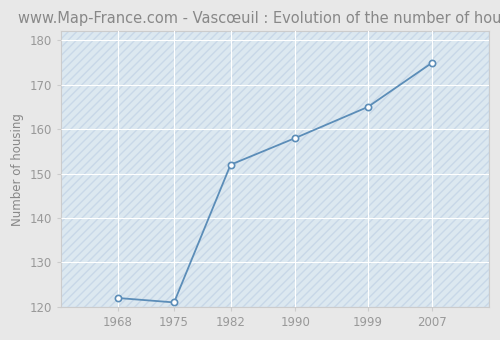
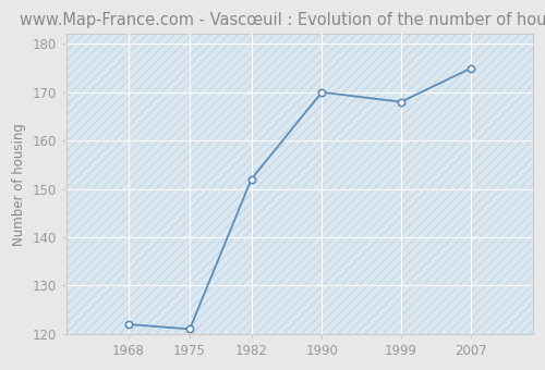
1990: 158 -> 170
1999: 165 -> 168
